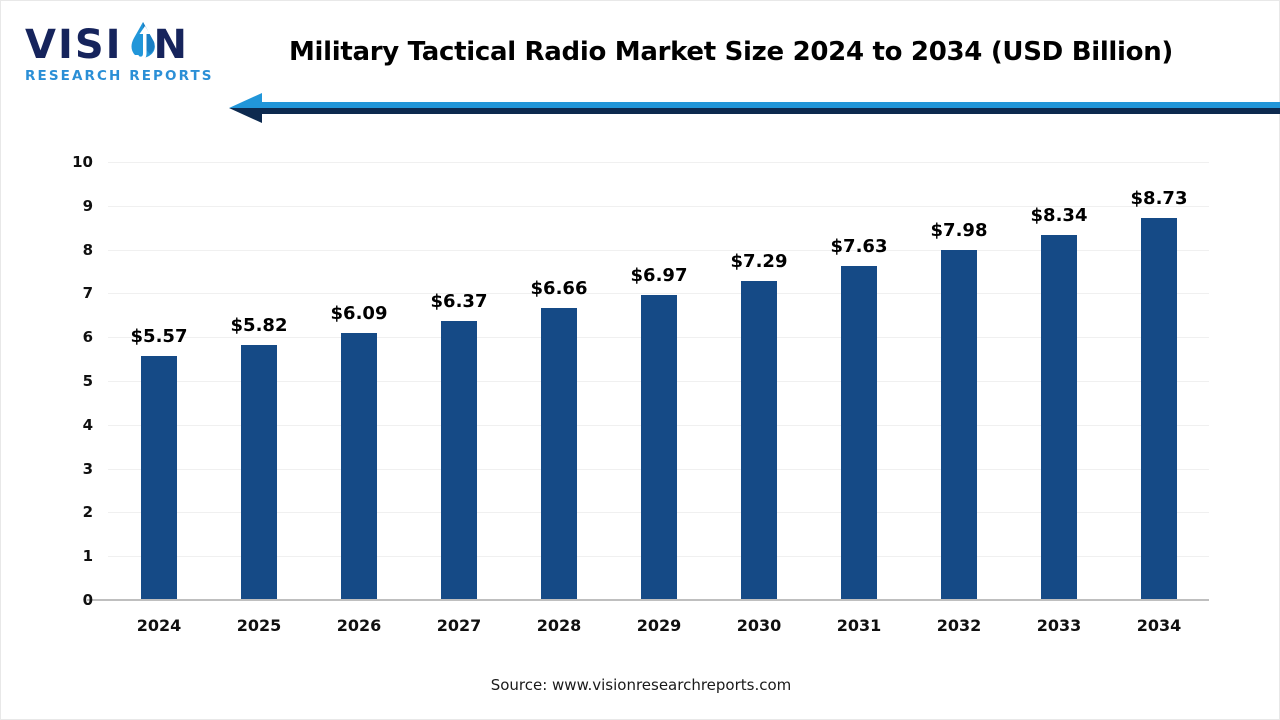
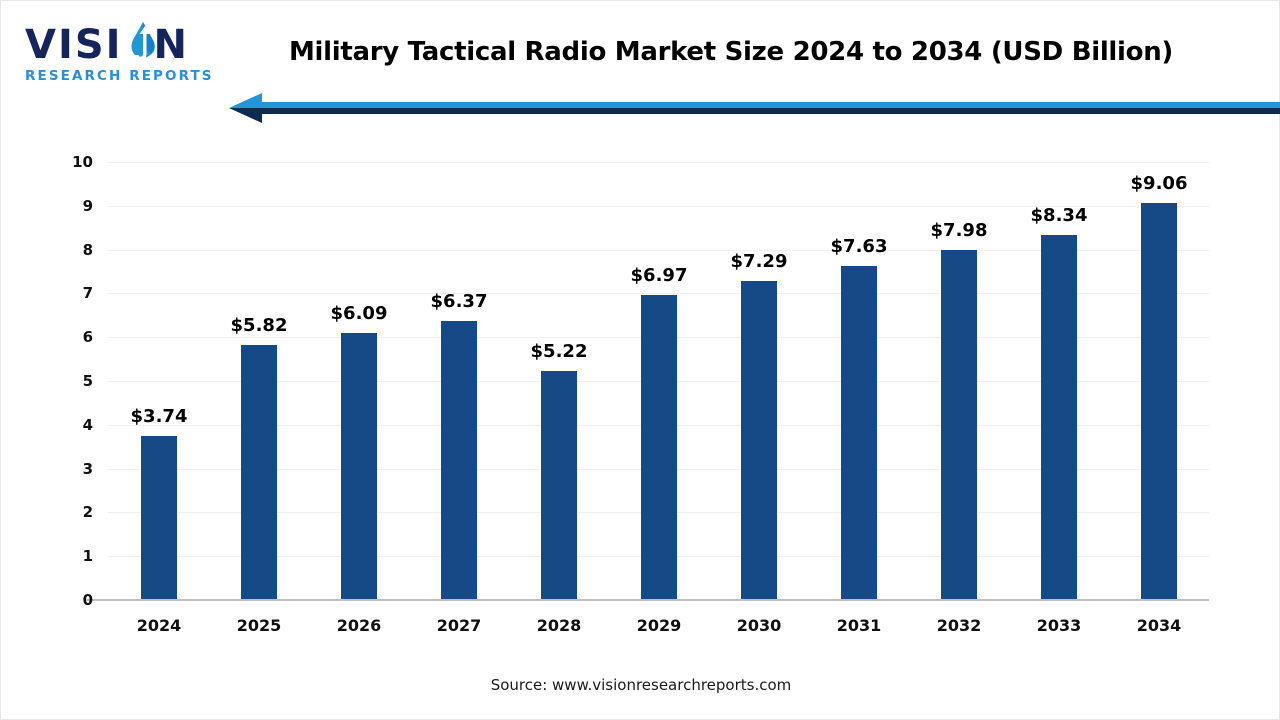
2024: $5.57 -> $3.74
2028: $6.66 -> $5.22
2034: $8.73 -> $9.06
